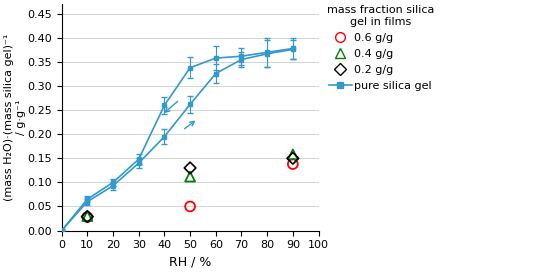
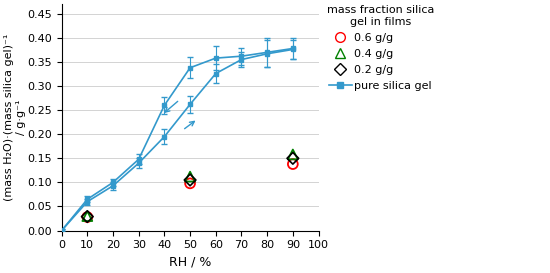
0.6 g/g/50: 0.050 -> 0.098
0.2 g/g/50: 0.130 -> 0.105
